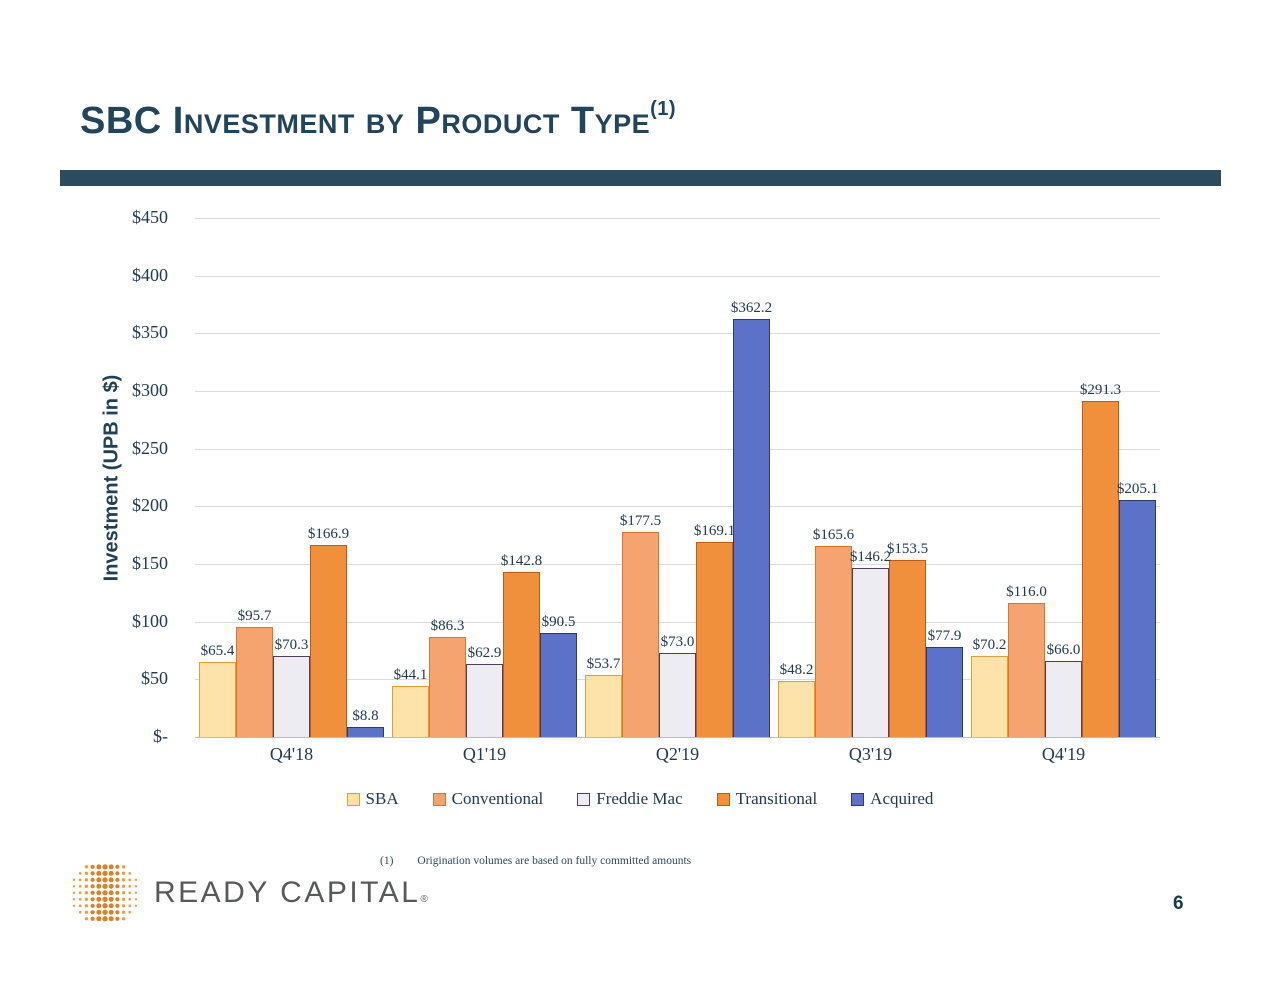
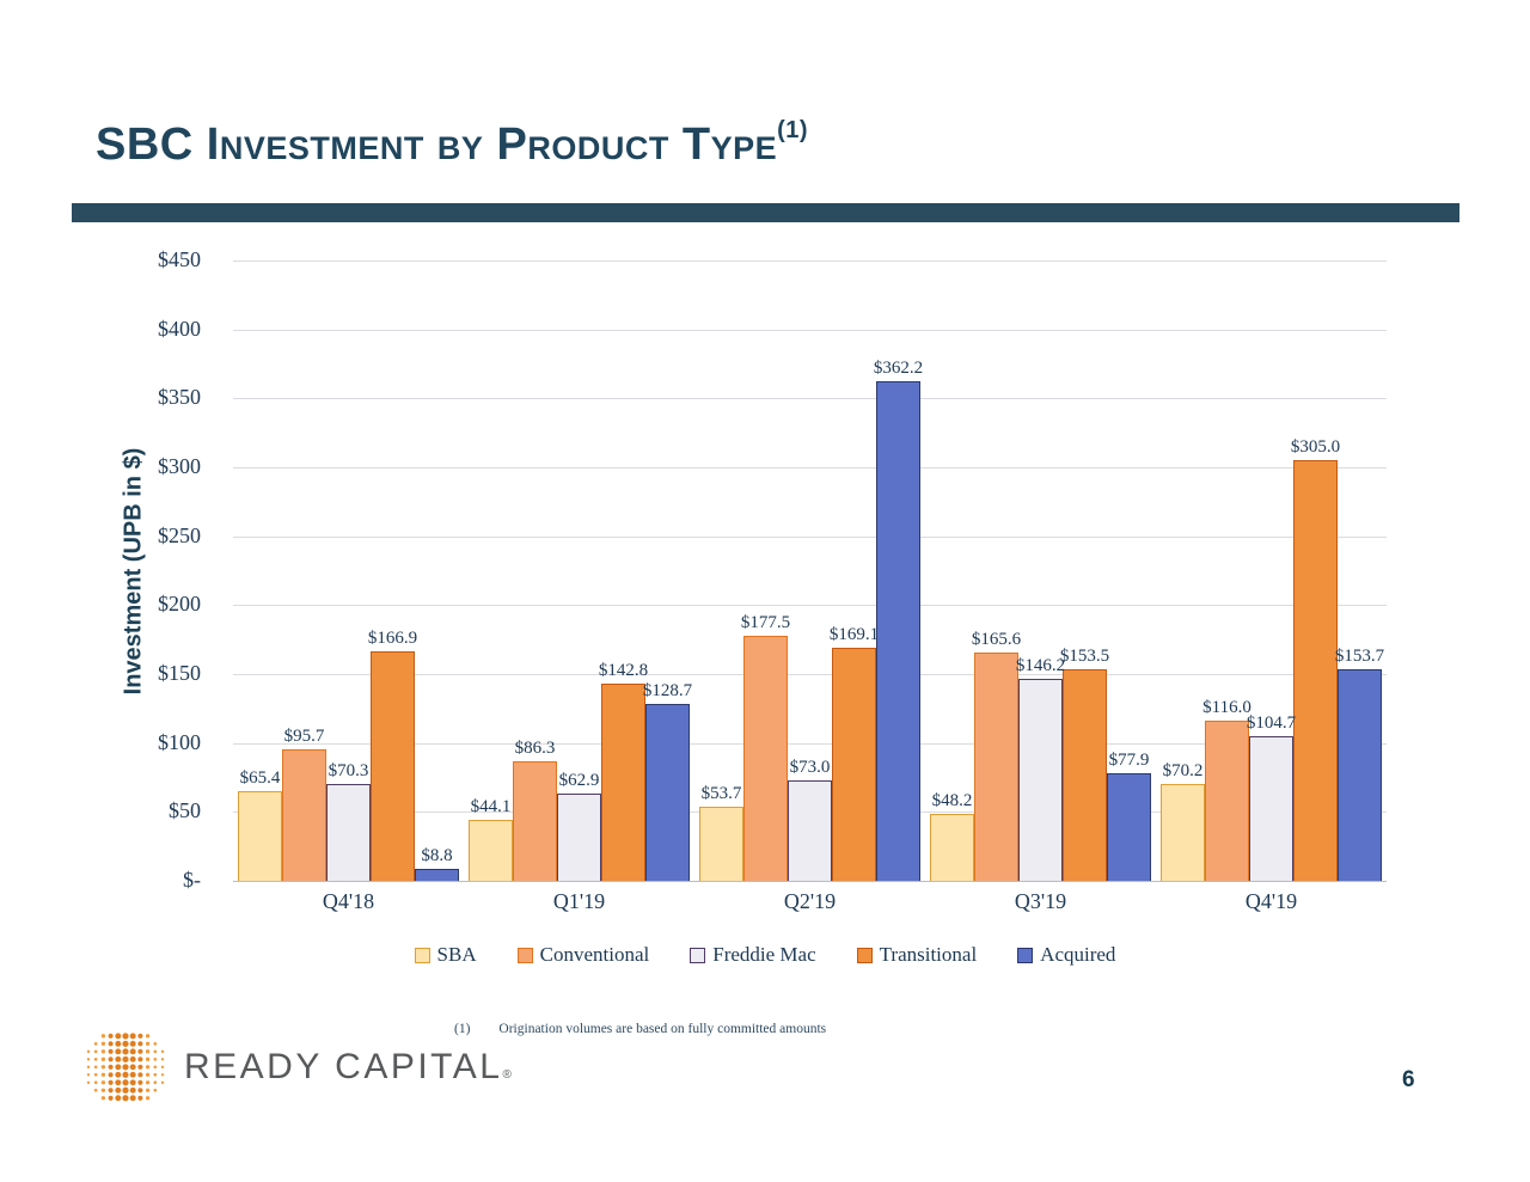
Acquired/Q1'19: $90.5 -> $128.7
Freddie Mac/Q4'19: $66.0 -> $104.7
Transitional/Q4'19: $291.3 -> $305.0
Acquired/Q4'19: $205.1 -> $153.7
